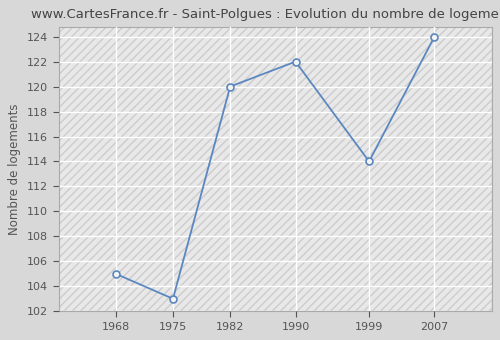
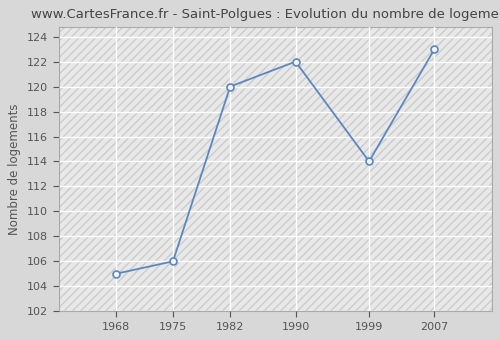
1975: 103 -> 106
2007: 124 -> 123
